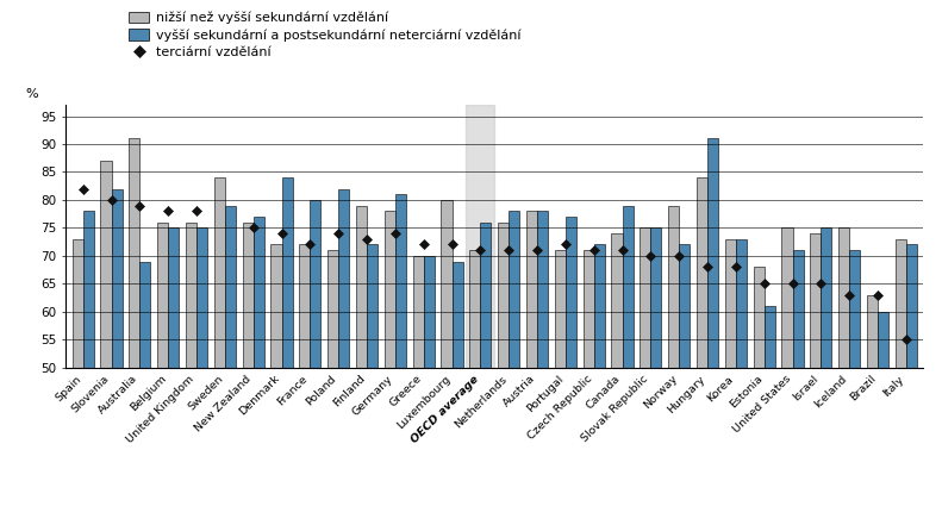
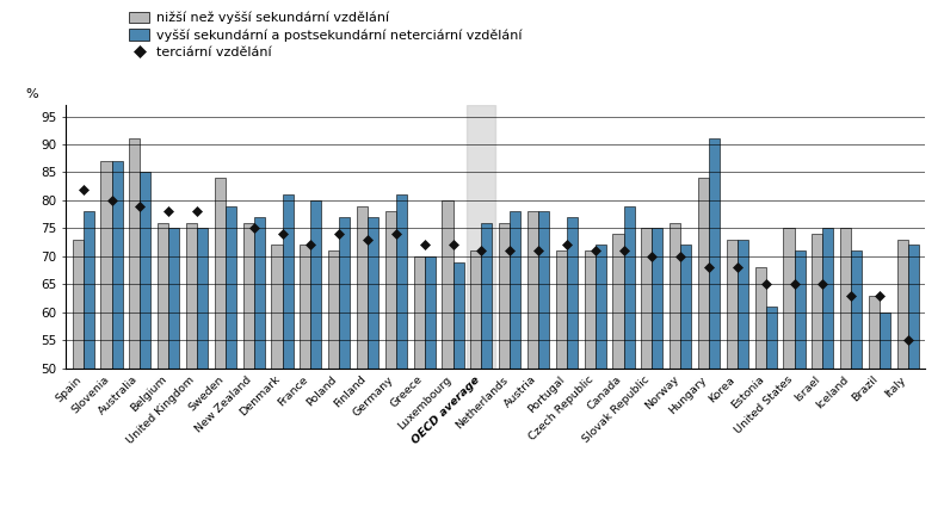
vyšší sekundární a postsekundární neterciární vzdělání/Slovenia: 82 -> 87
vyšší sekundární a postsekundární neterciární vzdělání/Australia: 69 -> 85
vyšší sekundární a postsekundární neterciární vzdělání/Denmark: 84 -> 81
vyšší sekundární a postsekundární neterciární vzdělání/Poland: 82 -> 77
vyšší sekundární a postsekundární neterciární vzdělání/Finland: 72 -> 77
nižší než vyšší sekundární vzdělání/Norway: 79 -> 76
